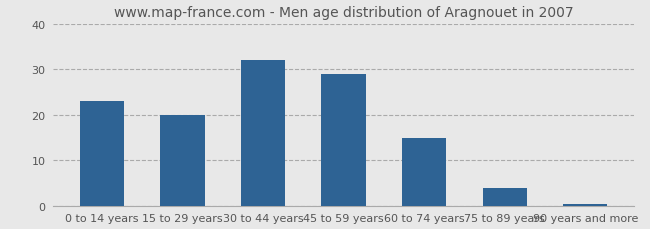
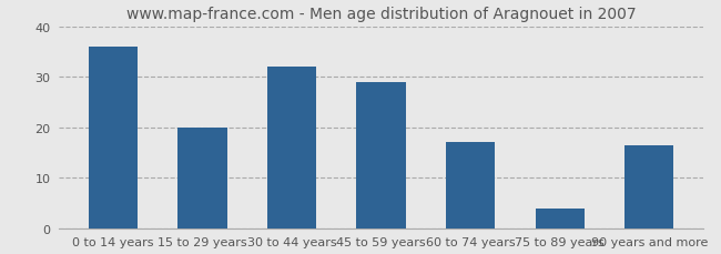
0 to 14 years: 23.0 -> 36.0
60 to 74 years: 15.0 -> 17.0
90 years and more: 0.4 -> 16.5
